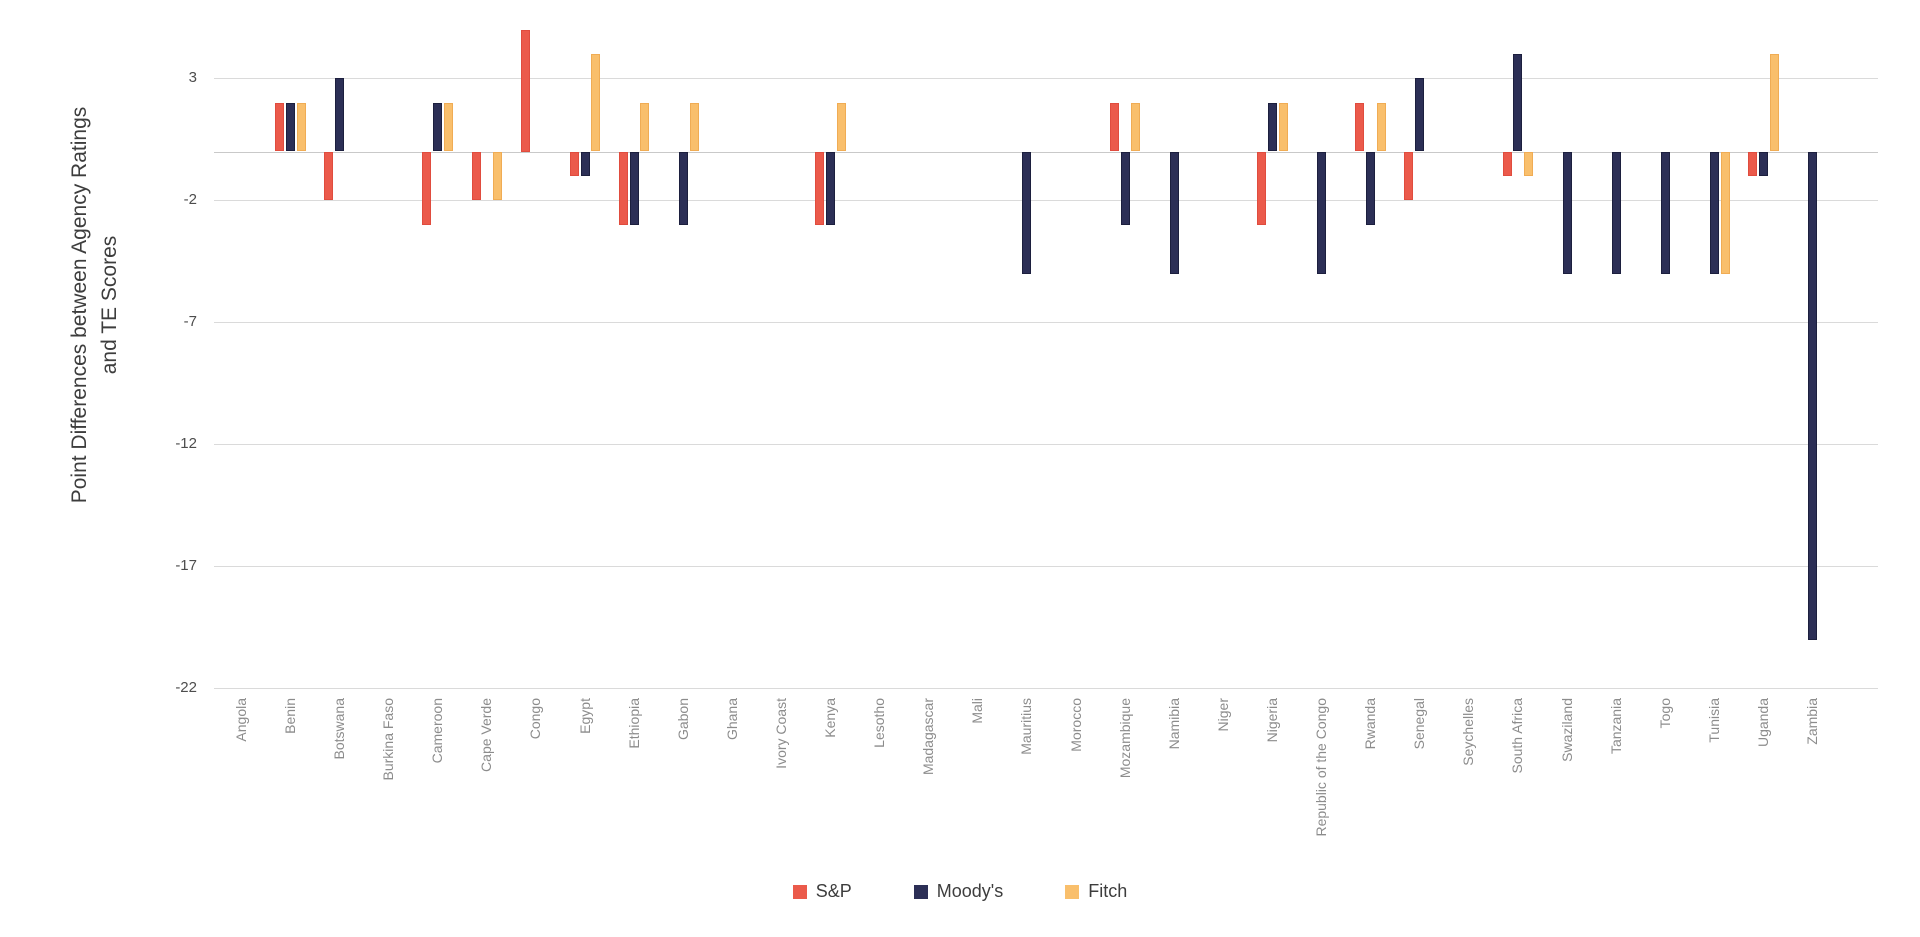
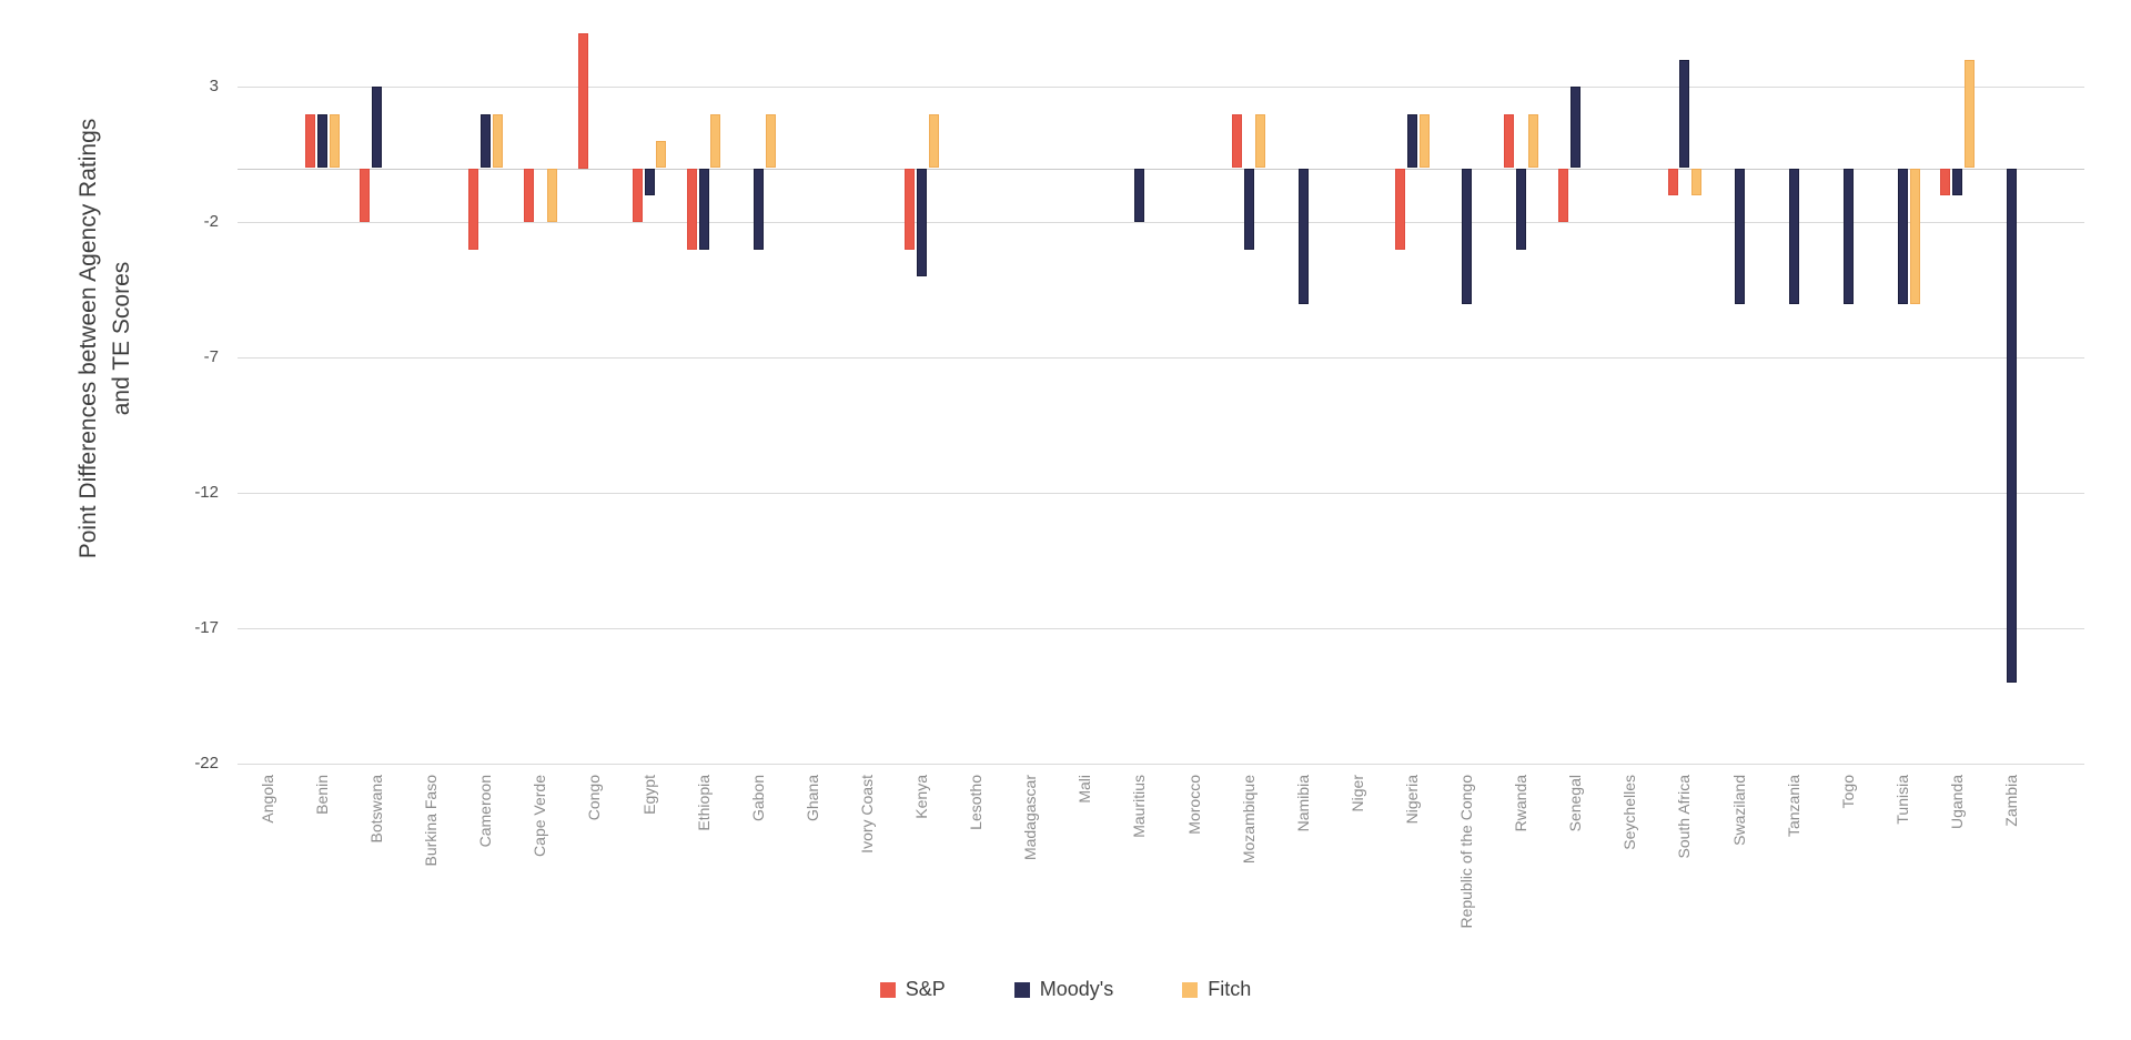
S&P/Egypt: -1 -> -2
Fitch/Egypt: 4 -> 1
Moody's/Kenya: -3 -> -4
Moody's/Mauritius: -5 -> -2
Moody's/Zambia: -20 -> -19
